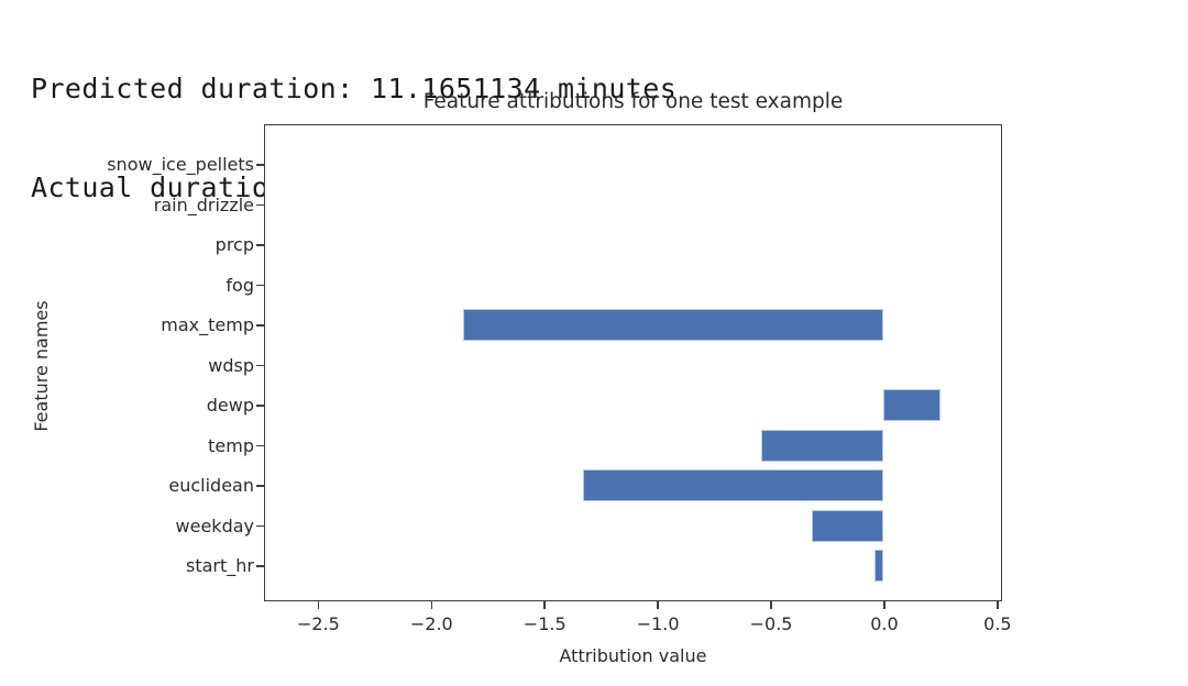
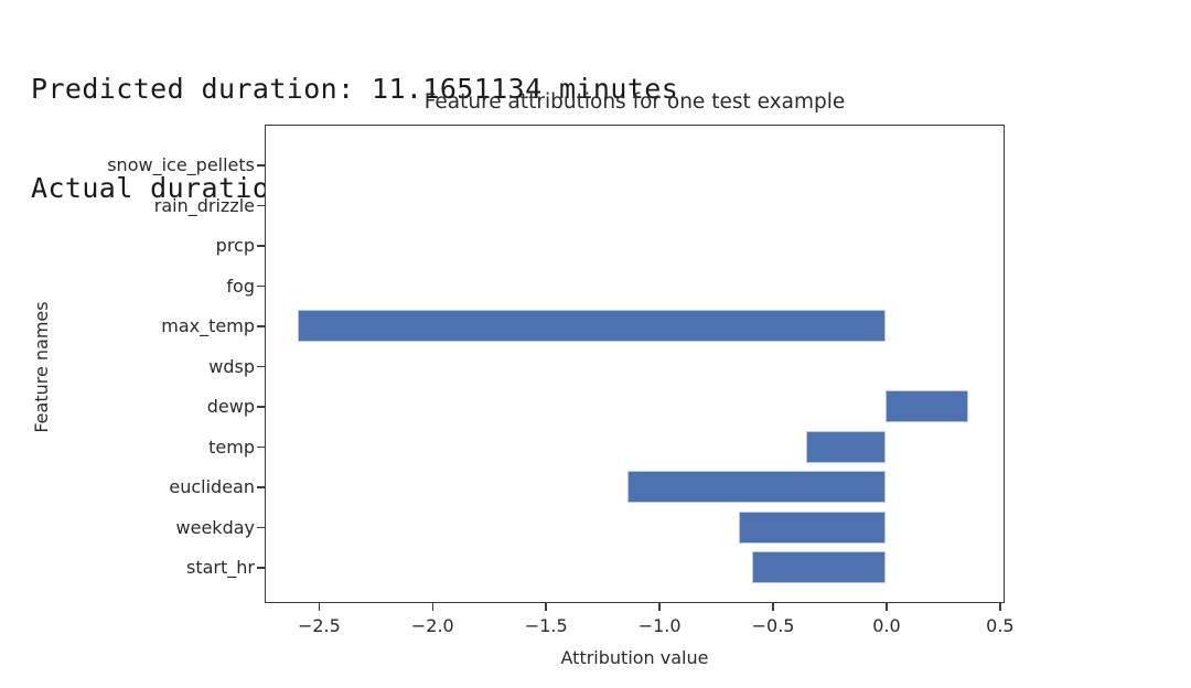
max_temp: -1.86 -> -2.59
dewp: 0.25 -> 0.36
temp: -0.54 -> -0.35
euclidean: -1.33 -> -1.14
weekday: -0.32 -> -0.65
start_hr: -0.04 -> -0.59
